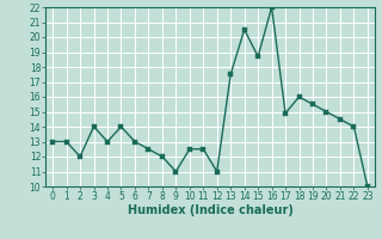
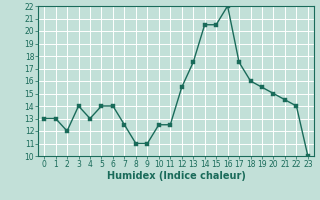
6: 13.0 -> 14.0
8: 12.0 -> 11.0
12: 11.0 -> 15.5
15: 18.7 -> 20.5
17: 14.9 -> 17.5
